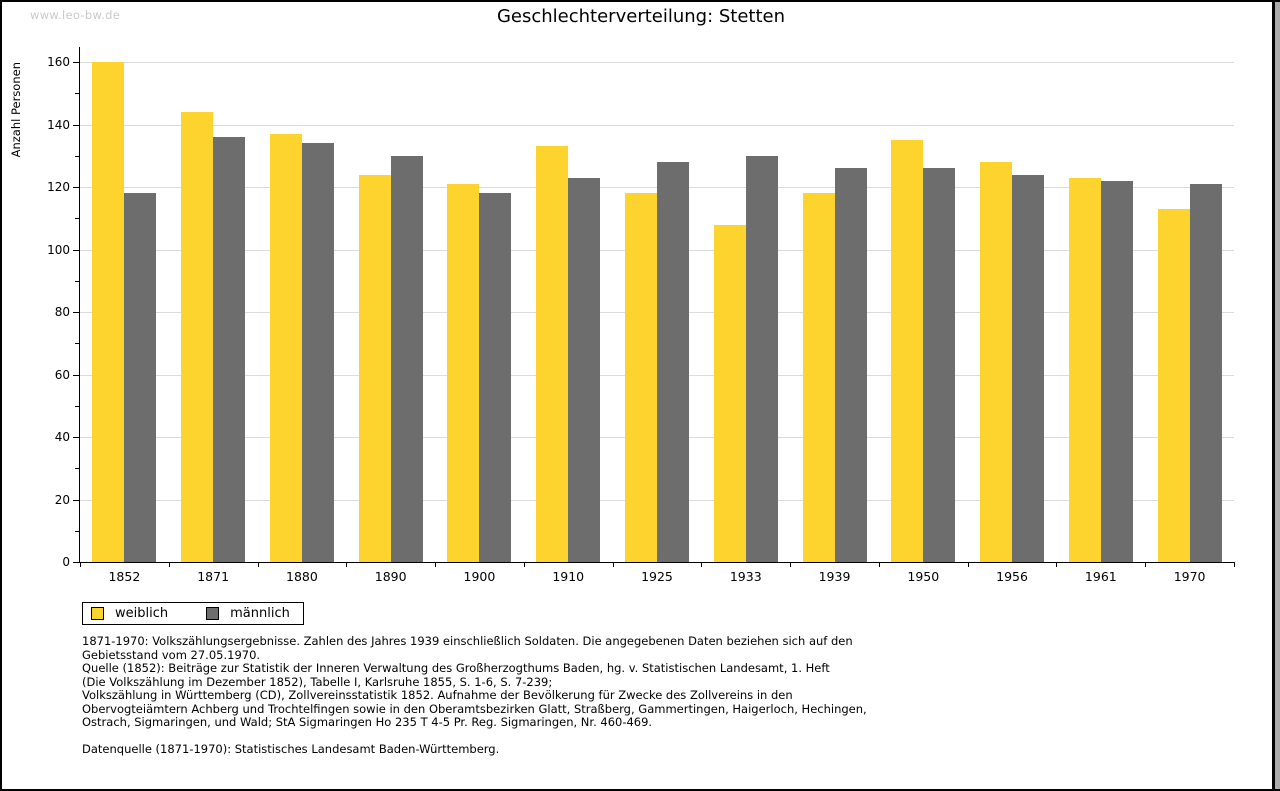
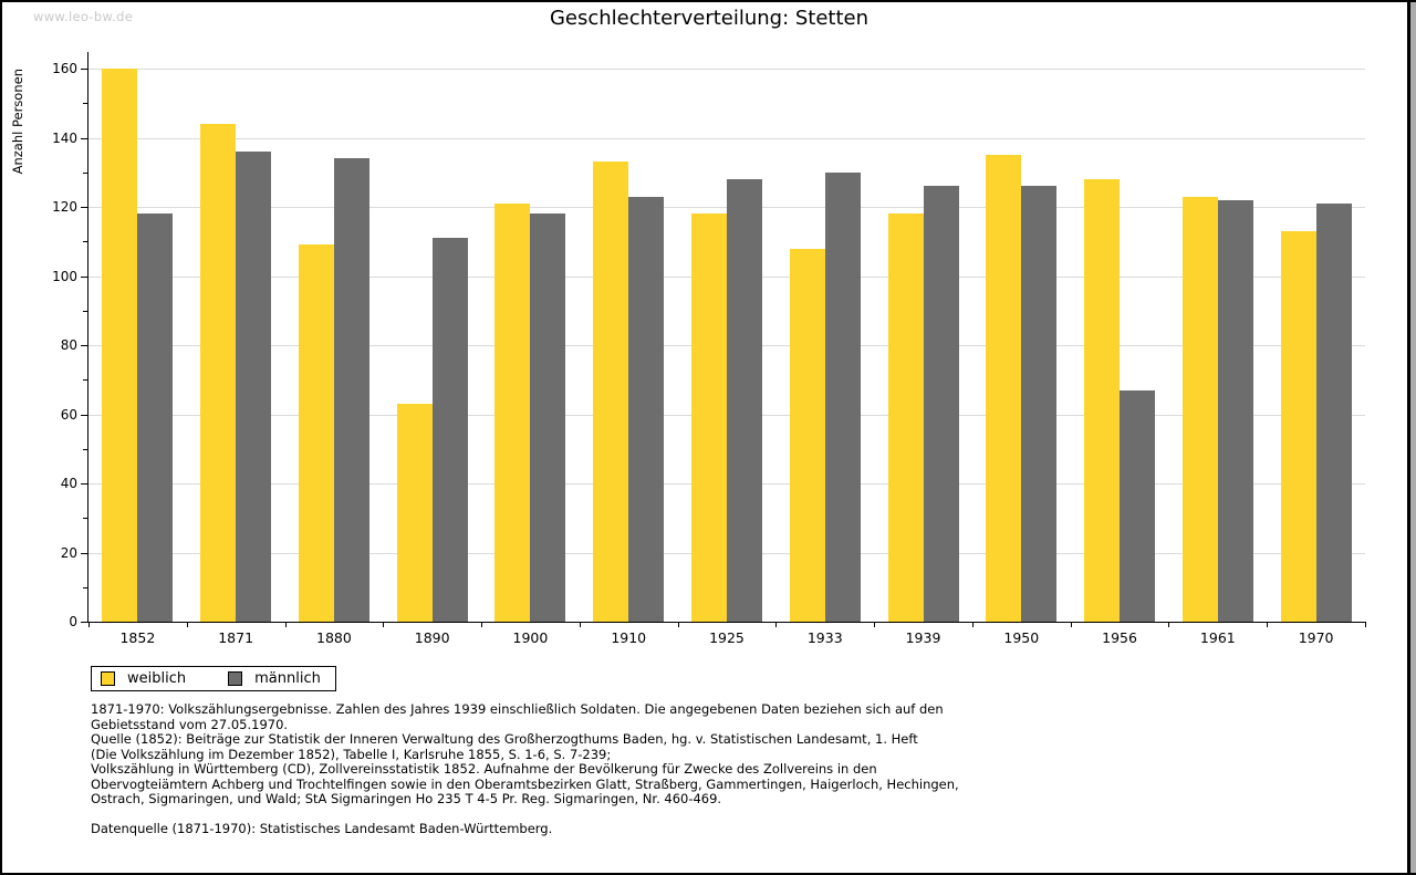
weiblich/1880: 137 -> 109
weiblich/1890: 124 -> 63
männlich/1890: 130 -> 111
männlich/1956: 124 -> 67
